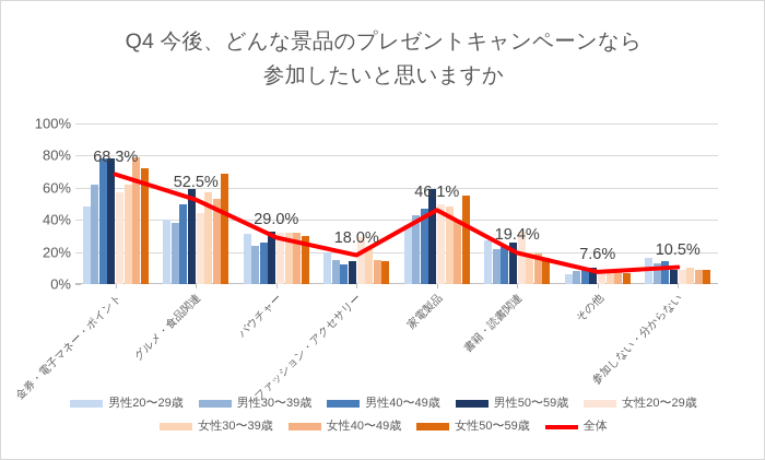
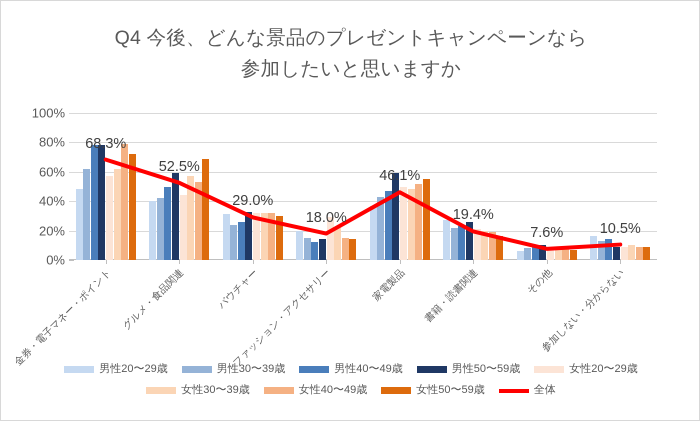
男性30〜39歳/グルメ・食品関連: 38% -> 42%
女性40〜49歳/家電製品: 39% -> 52%
女性20〜29歳/書籍・読書関連: 33% -> 21%
